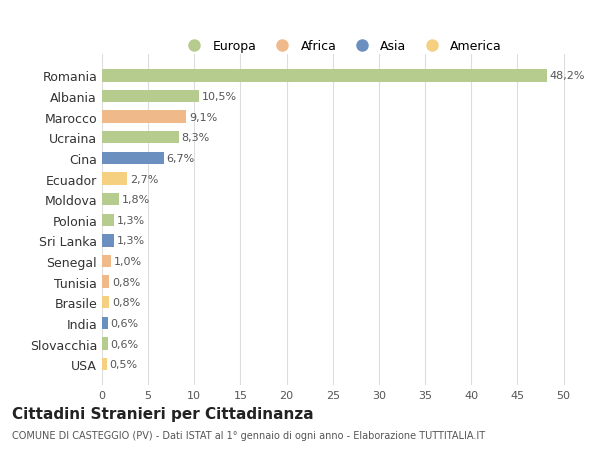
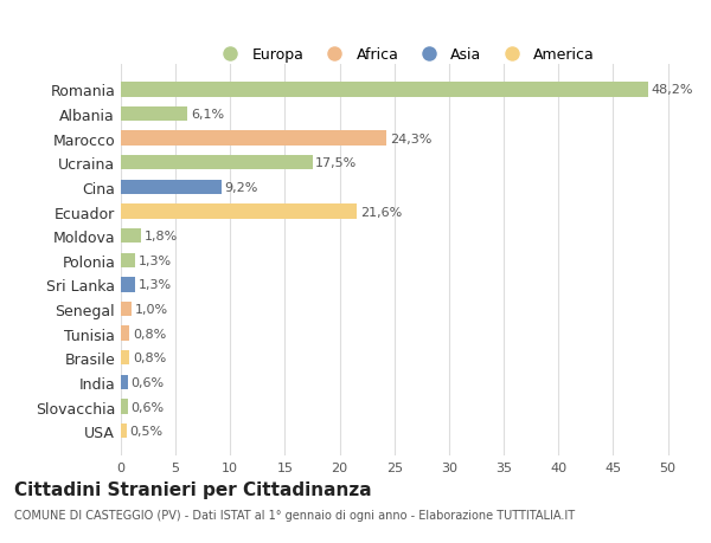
Albania: 10,5% -> 6,1%
Marocco: 9,1% -> 24,3%
Ucraina: 8,3% -> 17,5%
Cina: 6,7% -> 9,2%
Ecuador: 2,7% -> 21,6%
